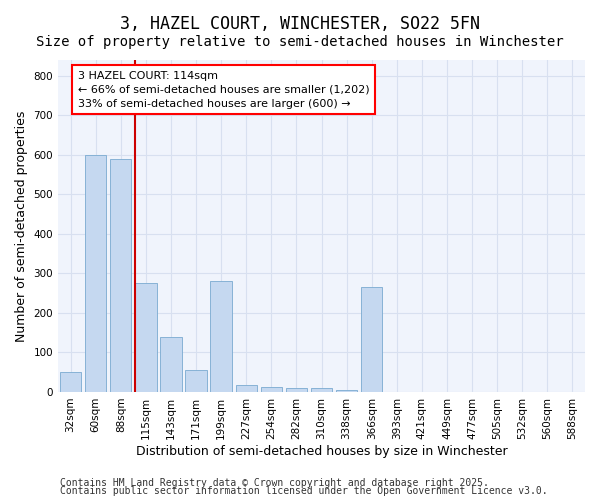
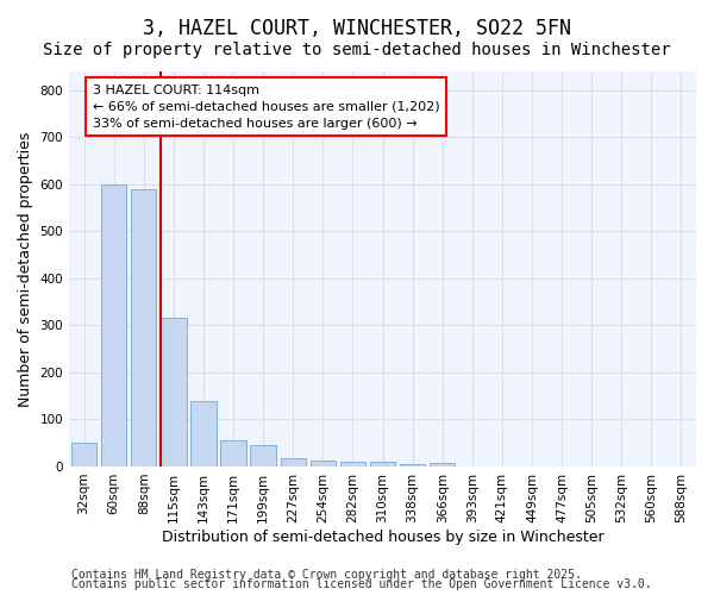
115sqm: 275 -> 315
199sqm: 280 -> 45
366sqm: 265 -> 8
